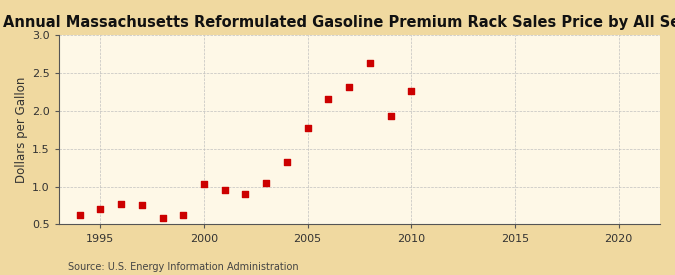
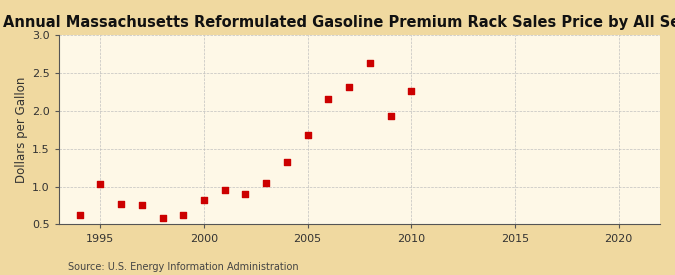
1995: 0.70 -> 1.04
2000: 1.03 -> 0.82
2005: 1.78 -> 1.68
